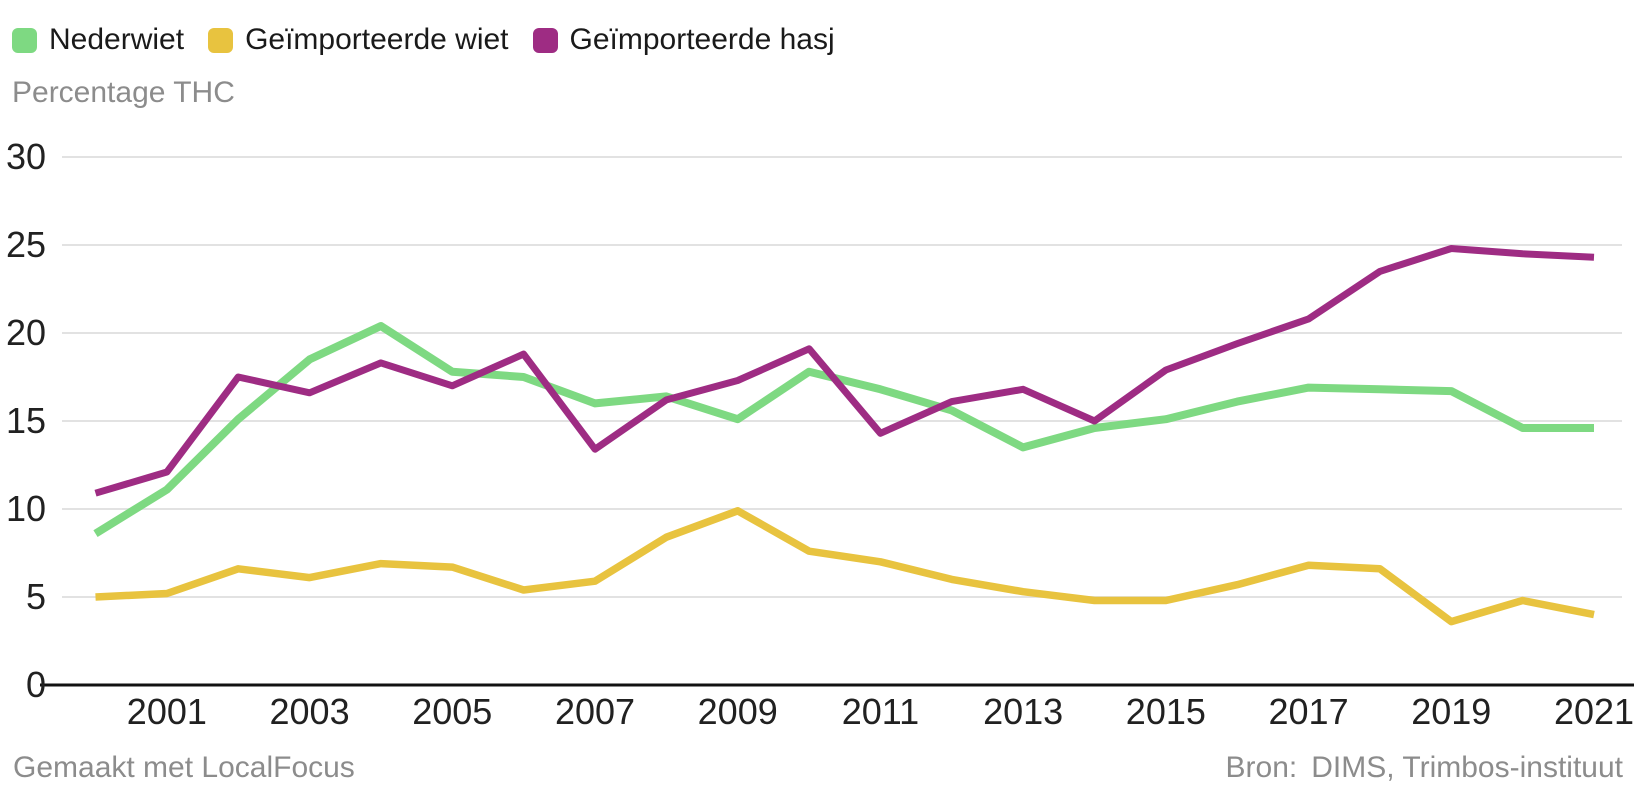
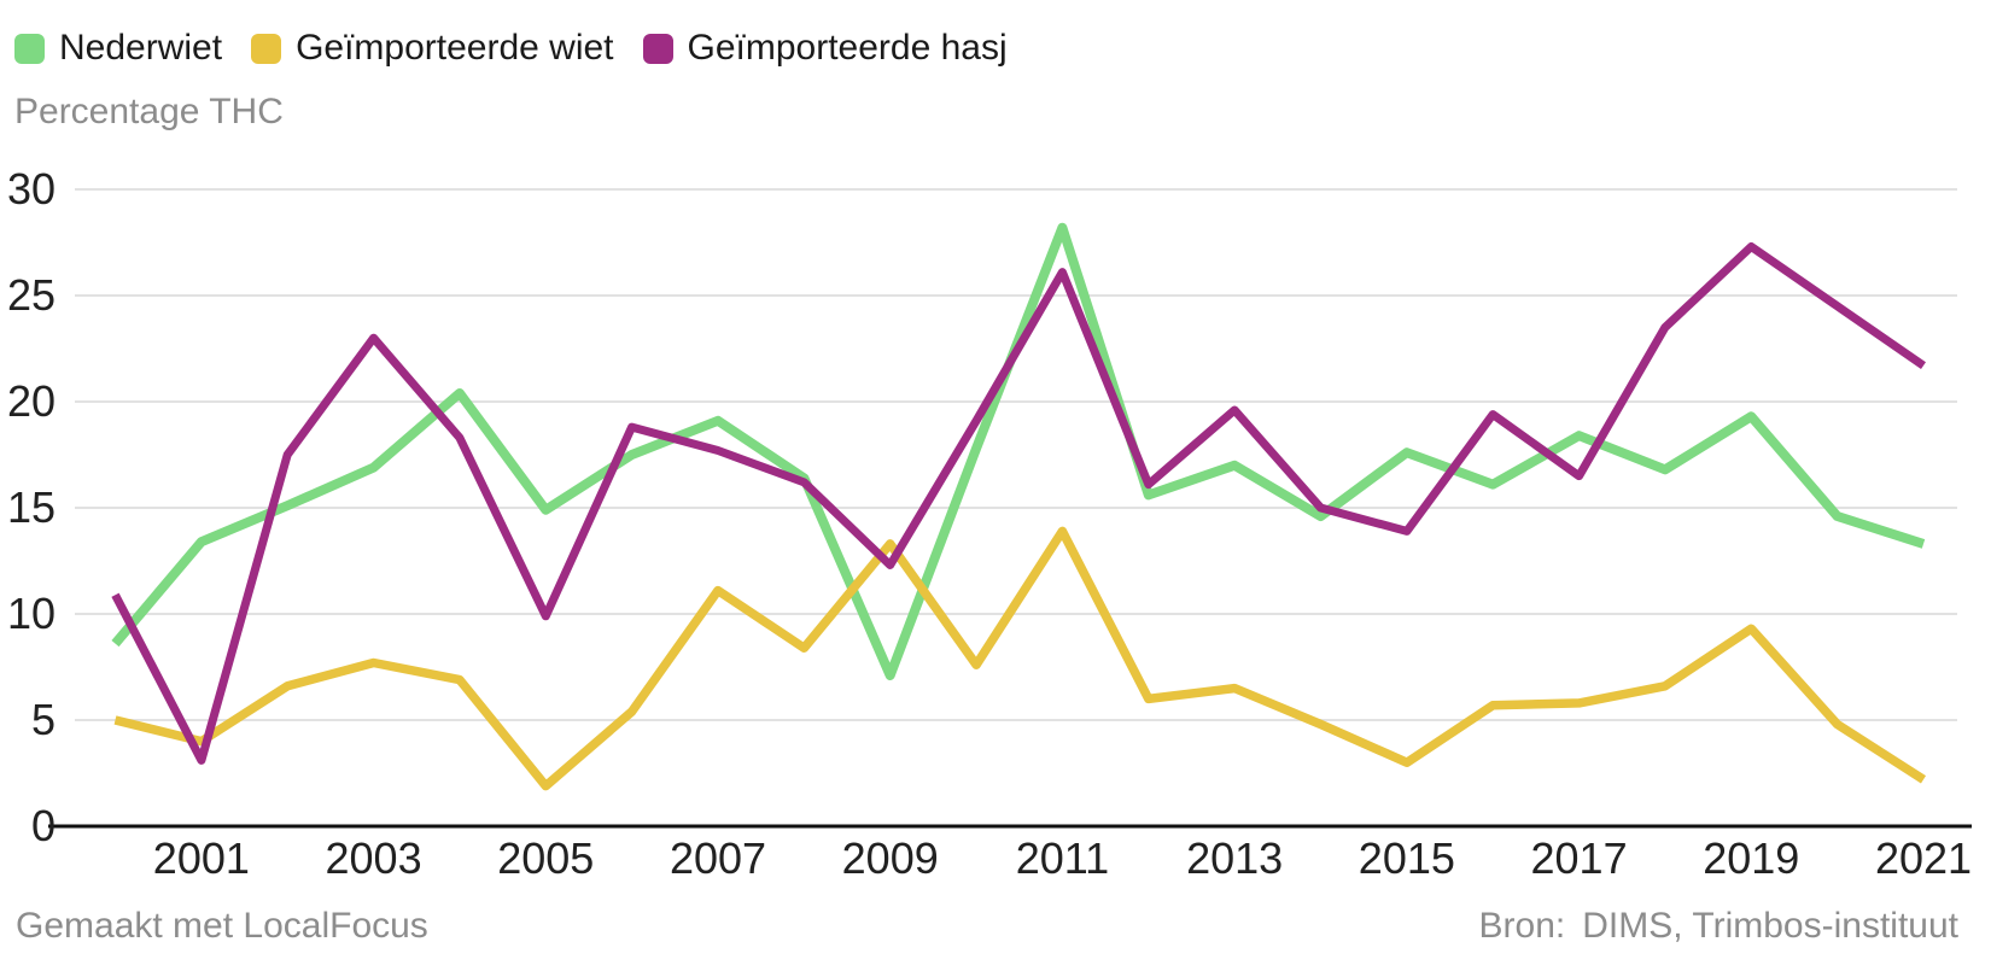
Nederwiet/2001: 11.1 -> 13.4
Geïmporteerde wiet/2001: 5.2 -> 4.0
Geïmporteerde hasj/2001: 12.1 -> 3.1
Nederwiet/2003: 18.5 -> 16.9
Geïmporteerde wiet/2003: 6.1 -> 7.7
Geïmporteerde hasj/2003: 16.6 -> 23.0
Nederwiet/2005: 17.8 -> 14.9
Geïmporteerde wiet/2005: 6.7 -> 1.9
Geïmporteerde hasj/2005: 17.0 -> 9.9
Nederwiet/2007: 16.0 -> 19.1
Geïmporteerde wiet/2007: 5.9 -> 11.1
Geïmporteerde hasj/2007: 13.4 -> 17.7
Nederwiet/2009: 15.1 -> 7.1
Geïmporteerde wiet/2009: 9.9 -> 13.3
Geïmporteerde hasj/2009: 17.3 -> 12.3
Nederwiet/2011: 16.8 -> 28.2
Geïmporteerde wiet/2011: 7.0 -> 13.9
Geïmporteerde hasj/2011: 14.3 -> 26.1
Nederwiet/2013: 13.5 -> 17.0
Geïmporteerde wiet/2013: 5.3 -> 6.5
Geïmporteerde hasj/2013: 16.8 -> 19.6
Nederwiet/2015: 15.1 -> 17.6
Geïmporteerde wiet/2015: 4.8 -> 3.0
Geïmporteerde hasj/2015: 17.9 -> 13.9
Nederwiet/2017: 16.9 -> 18.4
Geïmporteerde wiet/2017: 6.8 -> 5.8
Geïmporteerde hasj/2017: 20.8 -> 16.5
Nederwiet/2019: 16.7 -> 19.3
Geïmporteerde wiet/2019: 3.6 -> 9.3
Geïmporteerde hasj/2019: 24.8 -> 27.3
Nederwiet/2021: 14.6 -> 13.3
Geïmporteerde wiet/2021: 4.0 -> 2.2
Geïmporteerde hasj/2021: 24.3 -> 21.7
